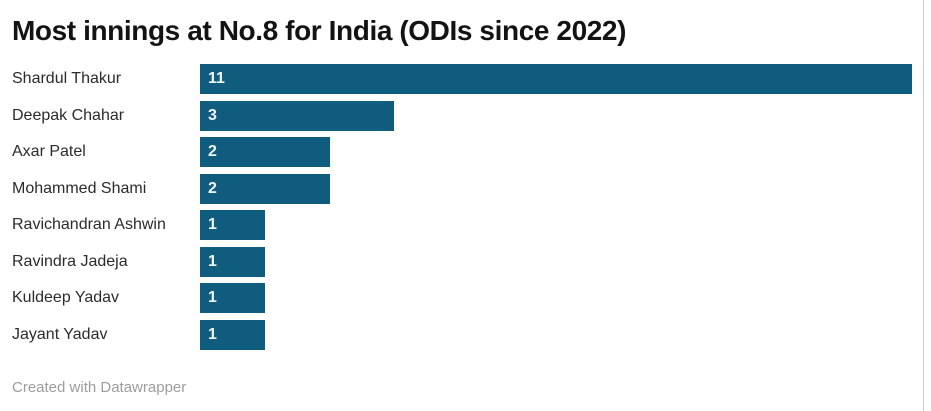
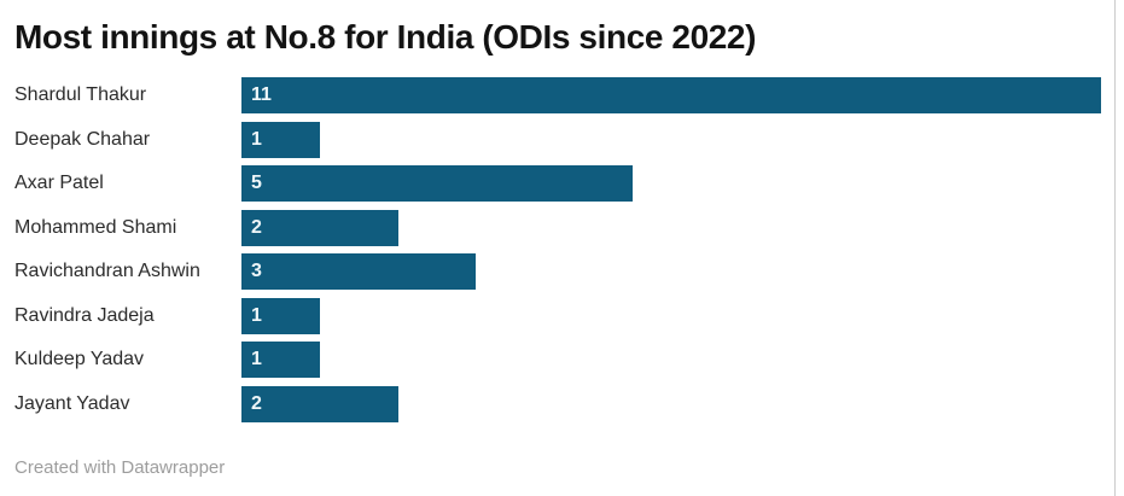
Deepak Chahar: 3 -> 1
Axar Patel: 2 -> 5
Ravichandran Ashwin: 1 -> 3
Jayant Yadav: 1 -> 2
